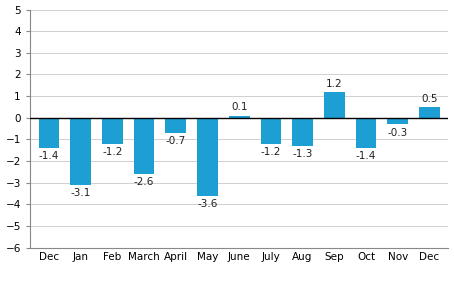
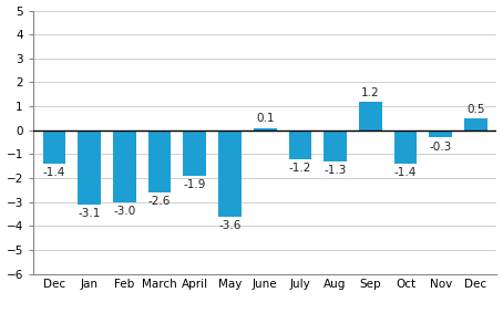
Feb: -1.2 -> -3.0
April: -0.7 -> -1.9
